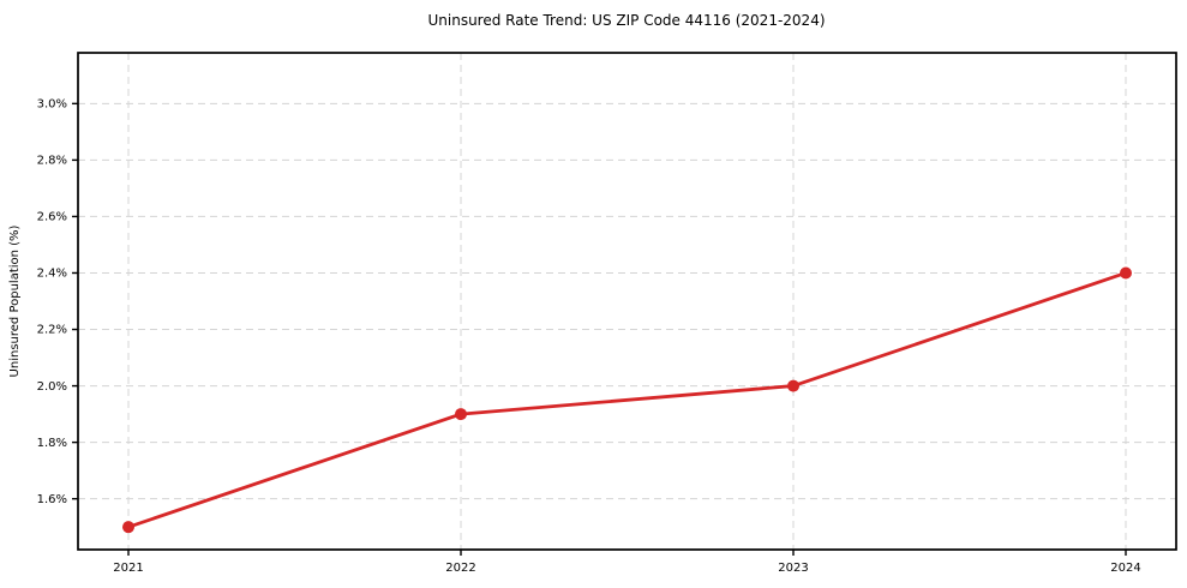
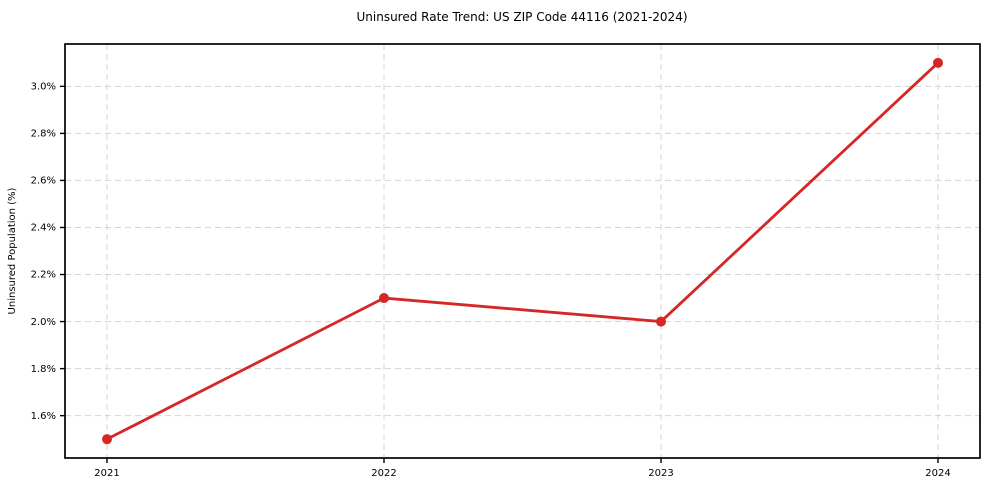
2022: 1.9% -> 2.1%
2024: 2.4% -> 3.1%
